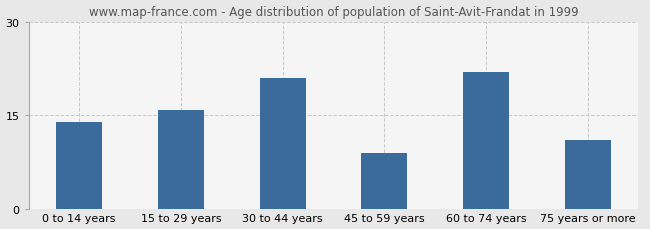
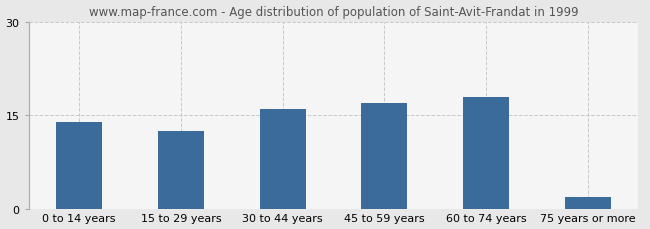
15 to 29 years: 15.8 -> 12.5
30 to 44 years: 21.0 -> 16.0
45 to 59 years: 9.0 -> 17.0
60 to 74 years: 22.0 -> 18.0
75 years or more: 11.0 -> 2.0
